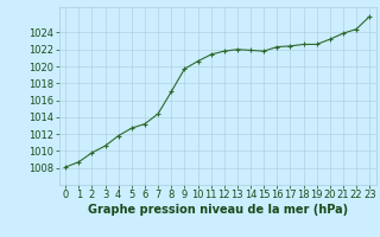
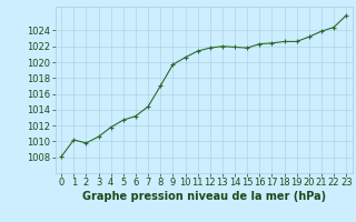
1: 1008.7 -> 1010.2
